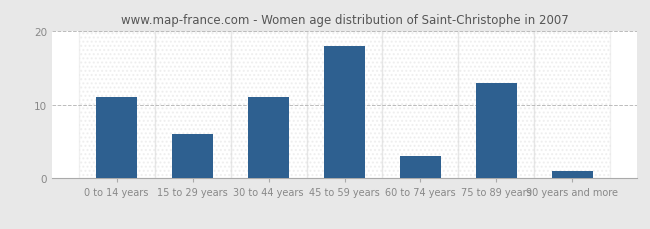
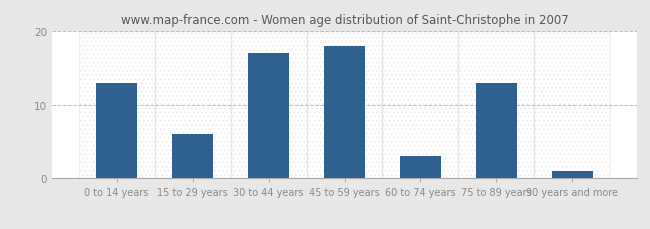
0 to 14 years: 11 -> 13
30 to 44 years: 11 -> 17
